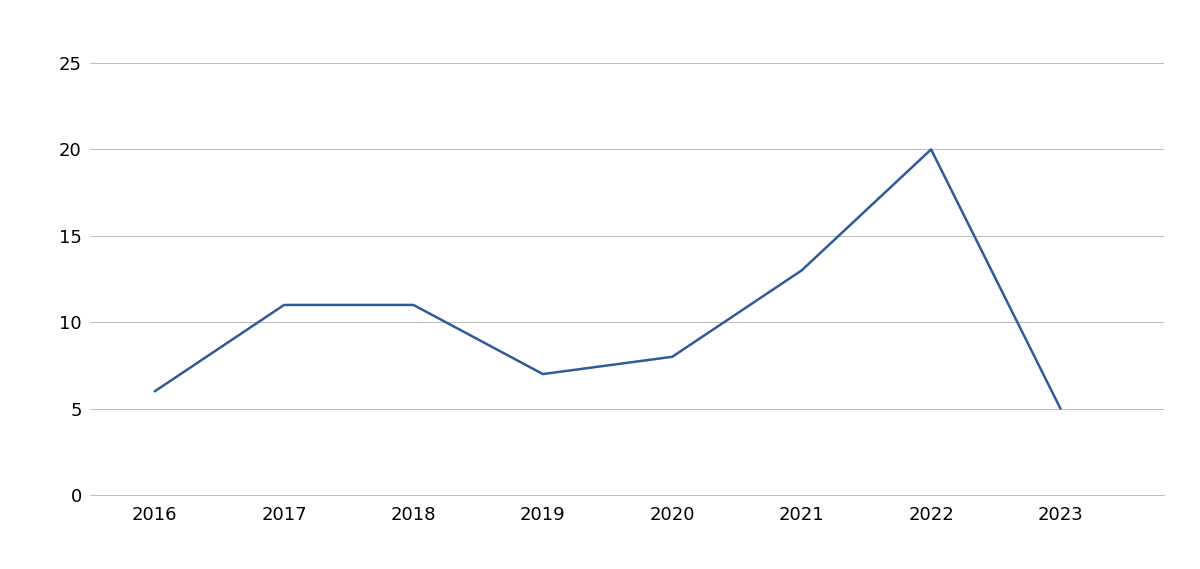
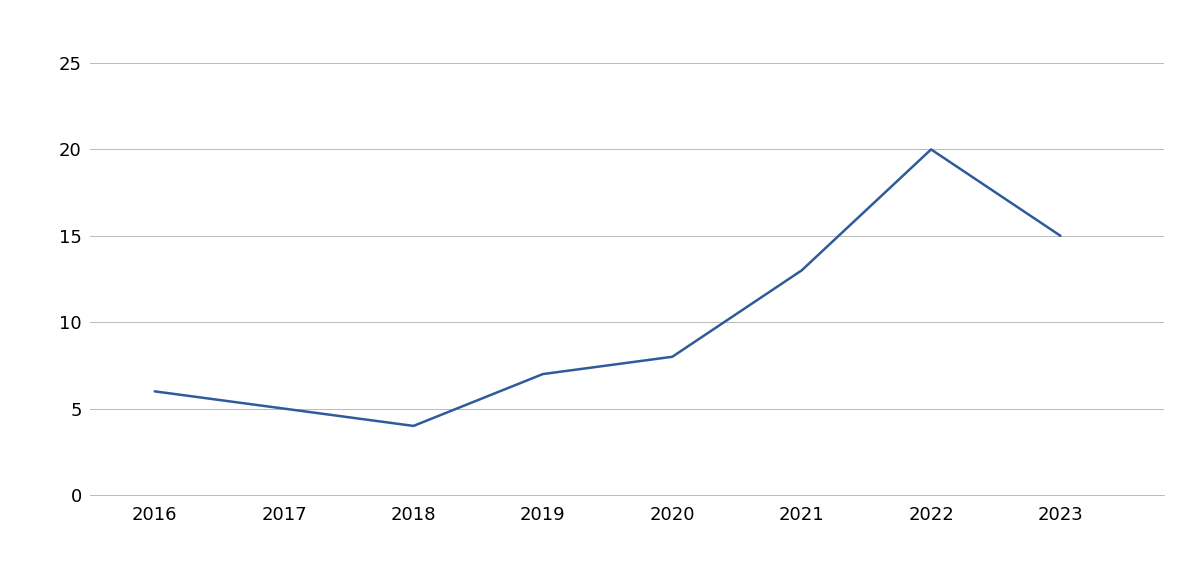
2017: 11 -> 5
2018: 11 -> 4
2023: 5 -> 15
